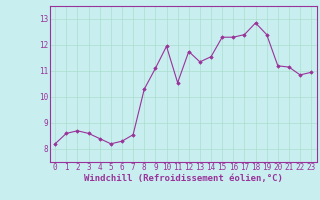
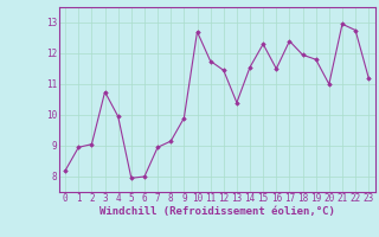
1: 8.60 -> 8.95
2: 8.70 -> 9.05
3: 8.60 -> 10.75
4: 8.40 -> 9.95
5: 8.20 -> 7.95
6: 8.30 -> 8.00
7: 8.55 -> 8.95
8: 10.30 -> 9.15
9: 11.10 -> 9.90
10: 11.95 -> 12.70
11: 10.55 -> 11.75
12: 11.75 -> 11.45
13: 11.35 -> 10.40
16: 12.30 -> 11.50
18: 12.85 -> 11.95
19: 12.40 -> 11.80
20: 11.20 -> 11.00
21: 11.15 -> 12.95
22: 10.85 -> 12.75
23: 10.95 -> 11.20
